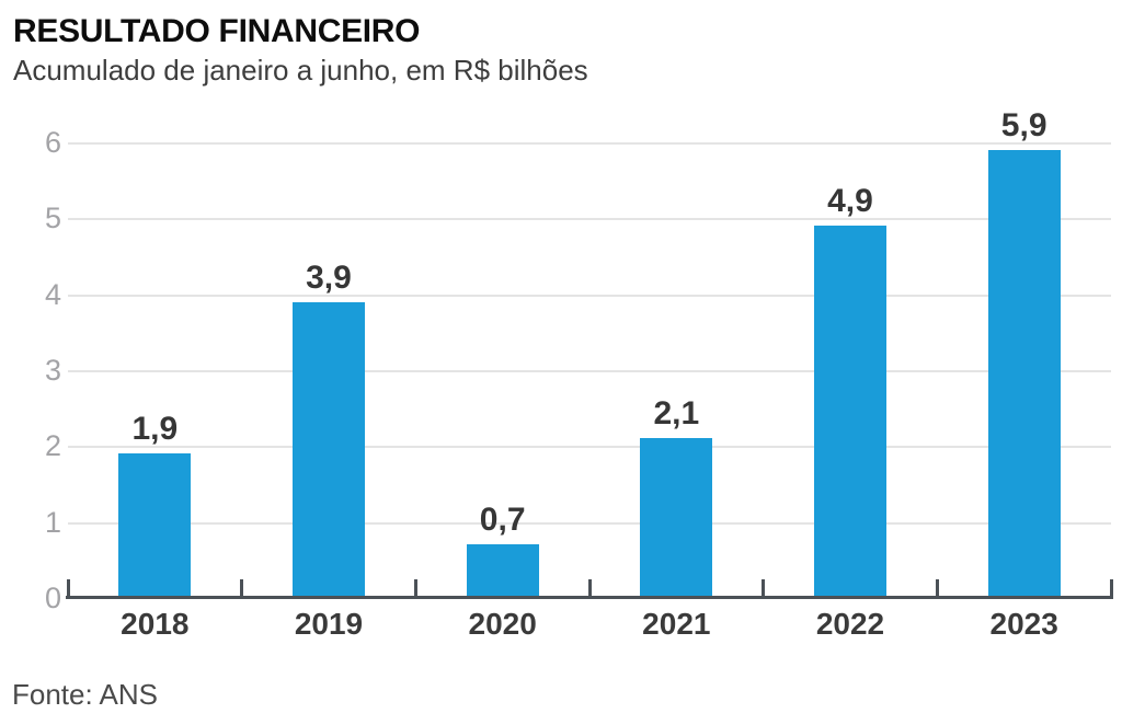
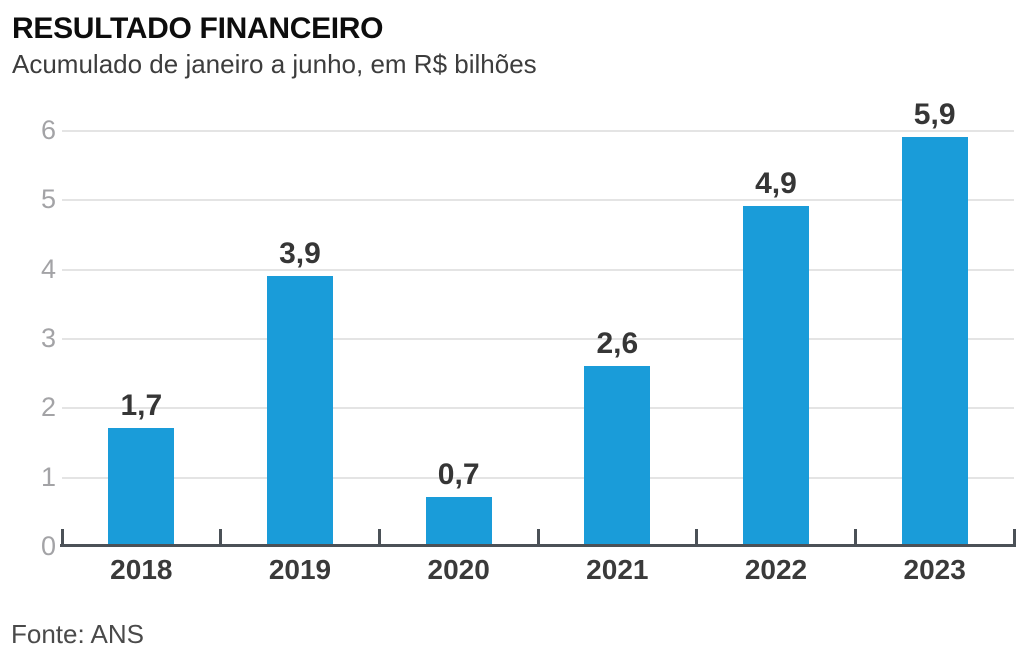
2018: 1,9 -> 1,7
2021: 2,1 -> 2,6
